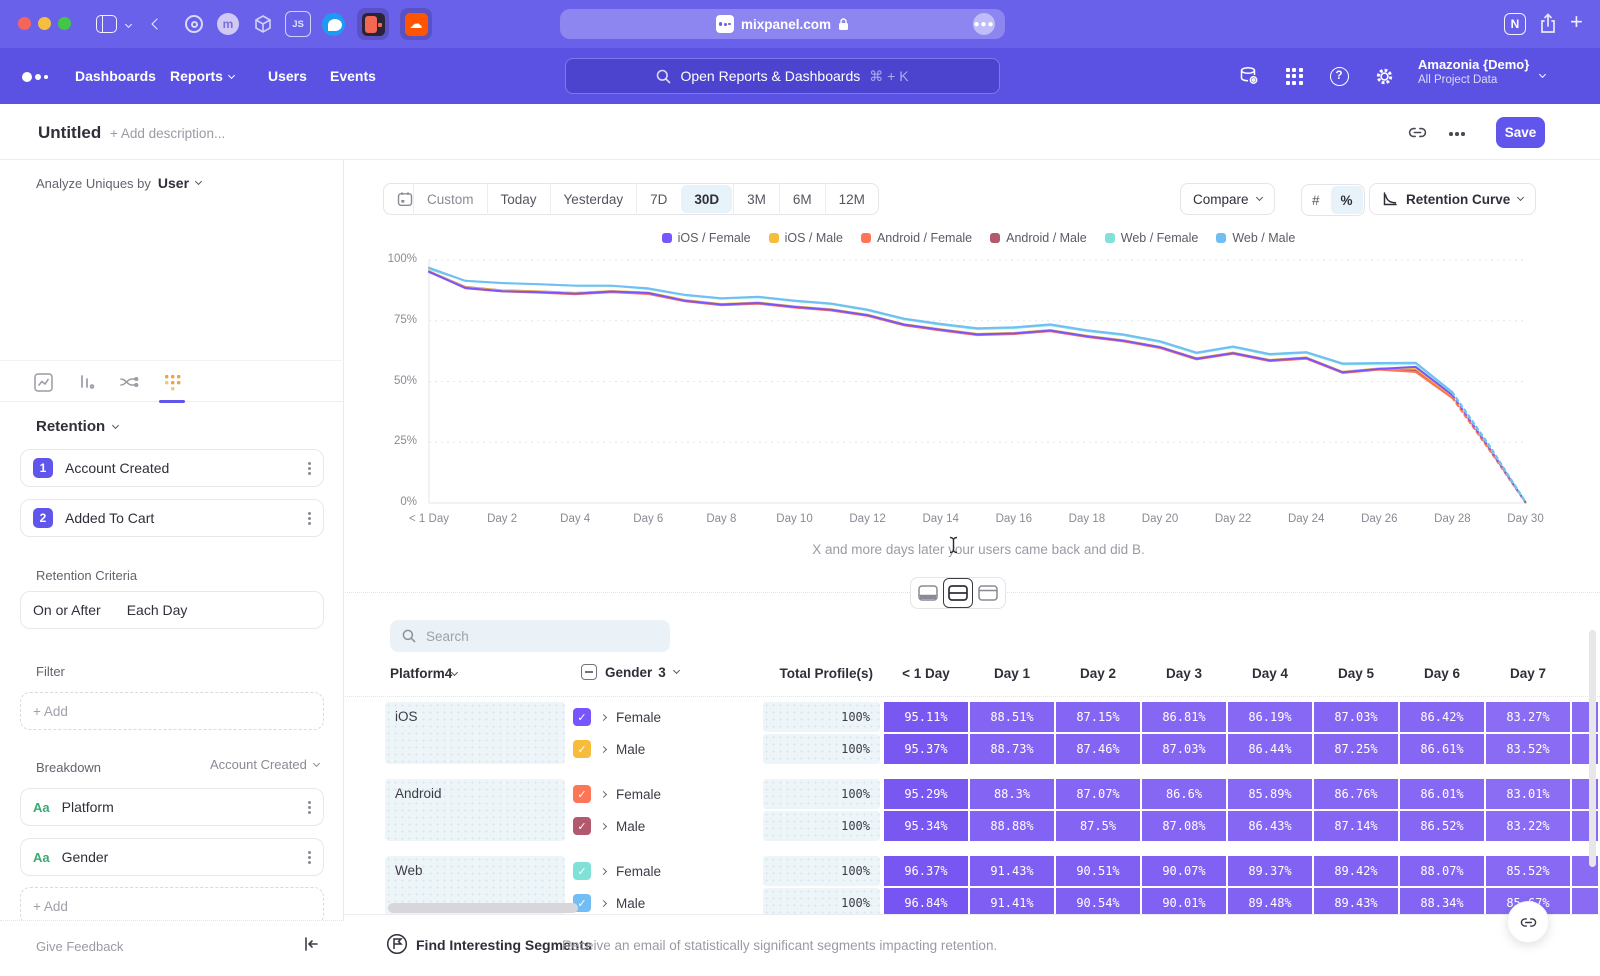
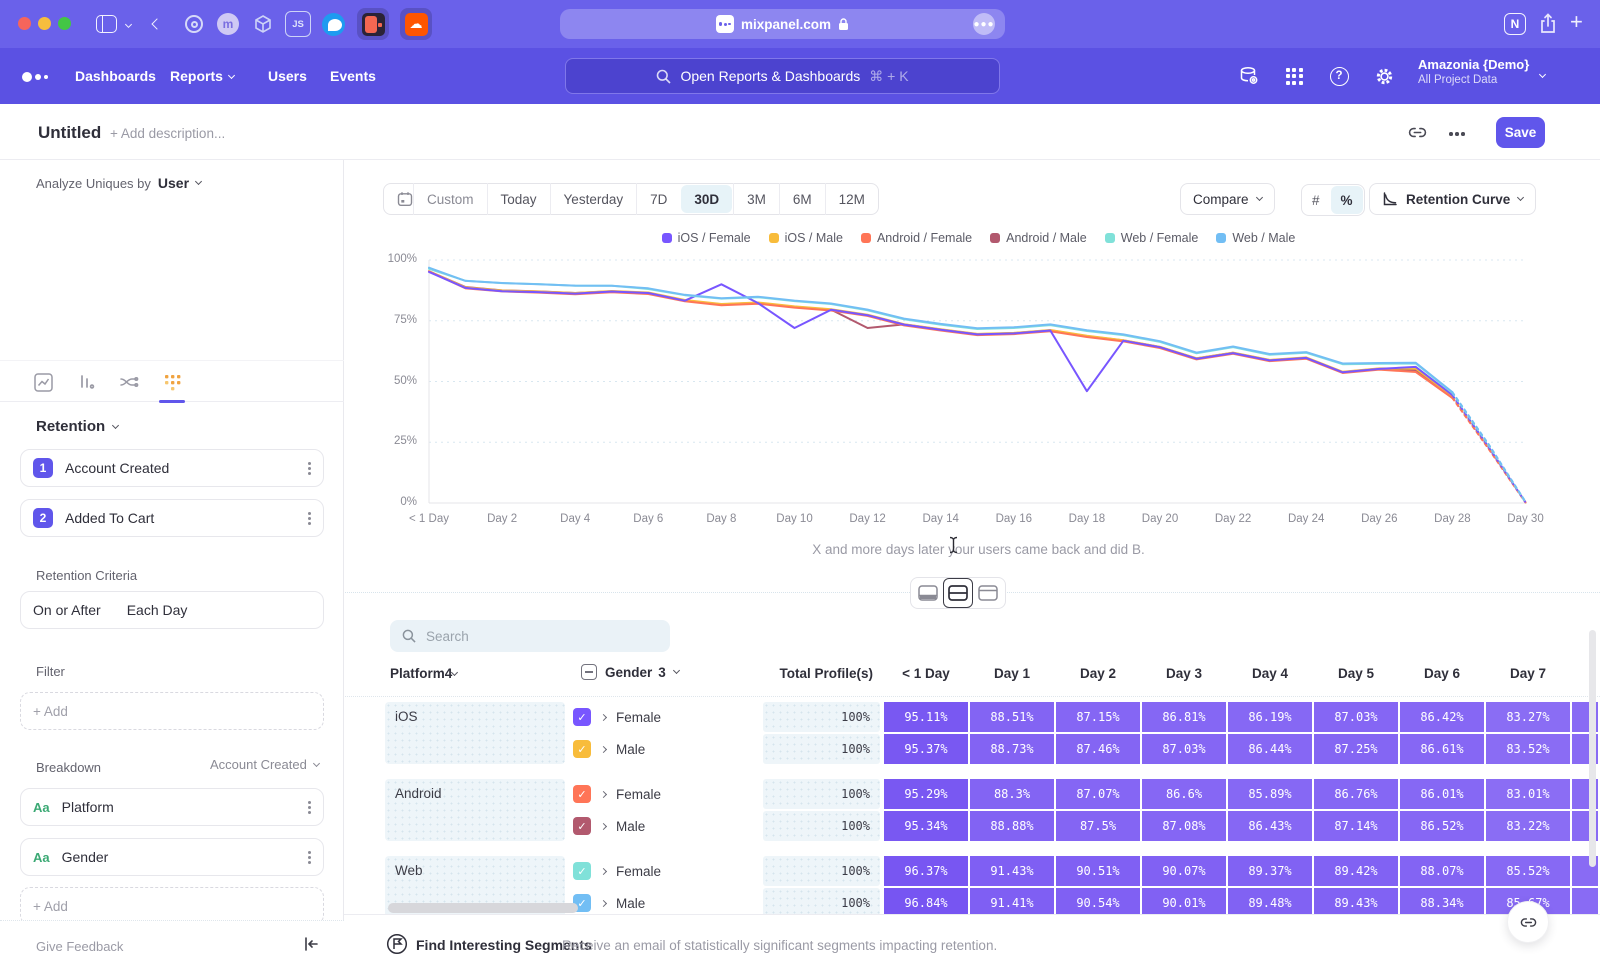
iOS / Female/Day 8: 82% -> 90%
iOS / Female/Day 10: 81% -> 72%
Android / Male/Day 12: 77% -> 72%
iOS / Female/Day 18: 69% -> 46%
